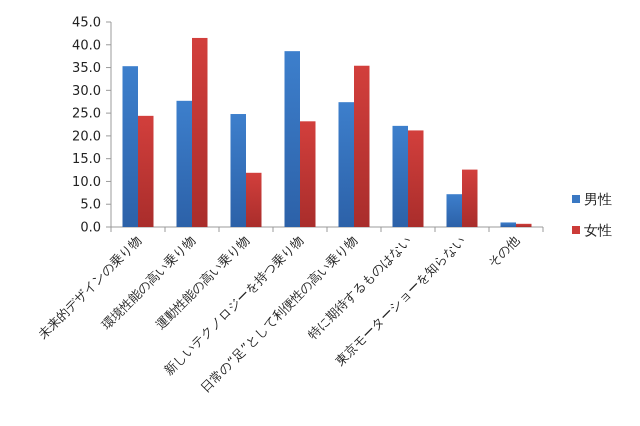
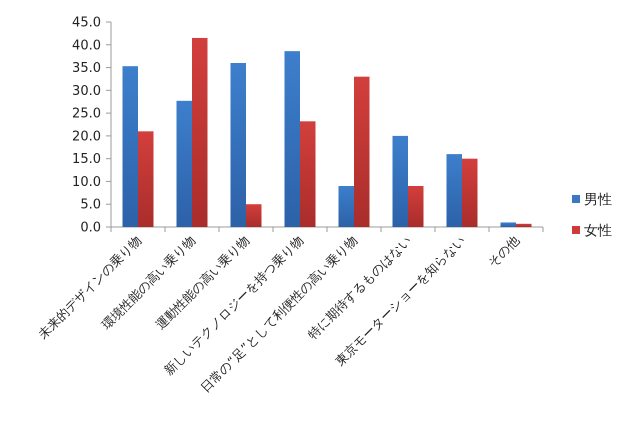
女性/未来的デザインの乗り物: 24 -> 21
男性/運動性能の高い乗り物: 25 -> 36
女性/運動性能の高い乗り物: 12 -> 5
男性/日常の“足”として利便性の高い乗り物: 27 -> 9
女性/日常の“足”として利便性の高い乗り物: 35 -> 33
男性/特に期待するものはない: 22 -> 20
女性/特に期待するものはない: 21 -> 9
男性/東京モーターショーを知らない: 7 -> 16
女性/東京モーターショーを知らない: 13 -> 15
